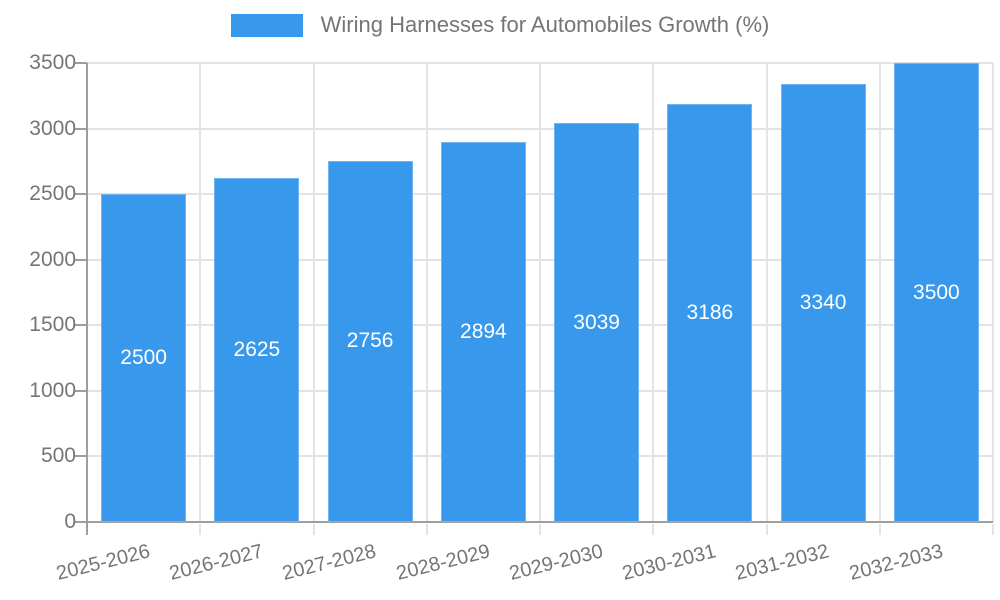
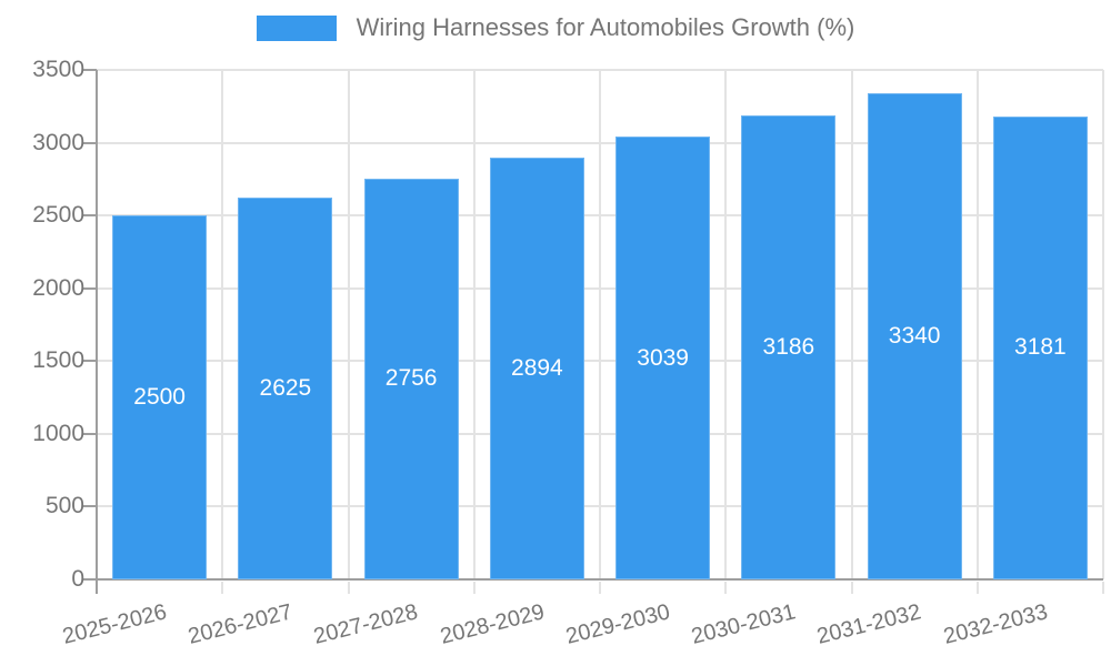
2032-2033: 3500 -> 3181
